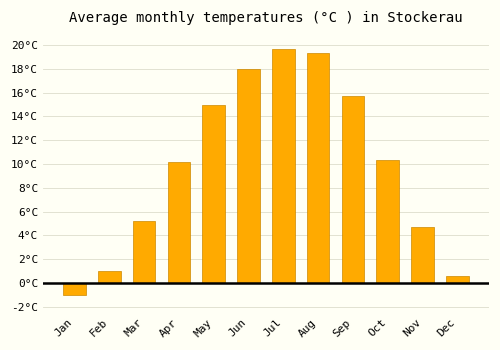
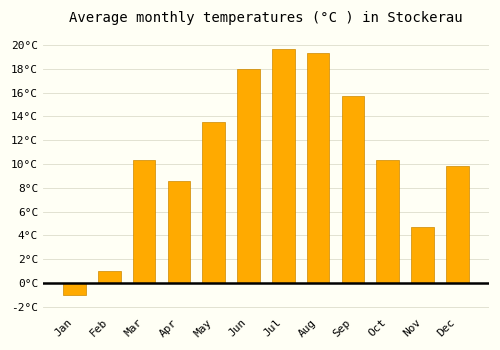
Mar: 5.2°C -> 10.3°C
Apr: 10.2°C -> 8.6°C
May: 15.0°C -> 13.5°C
Dec: 0.6°C -> 9.8°C
